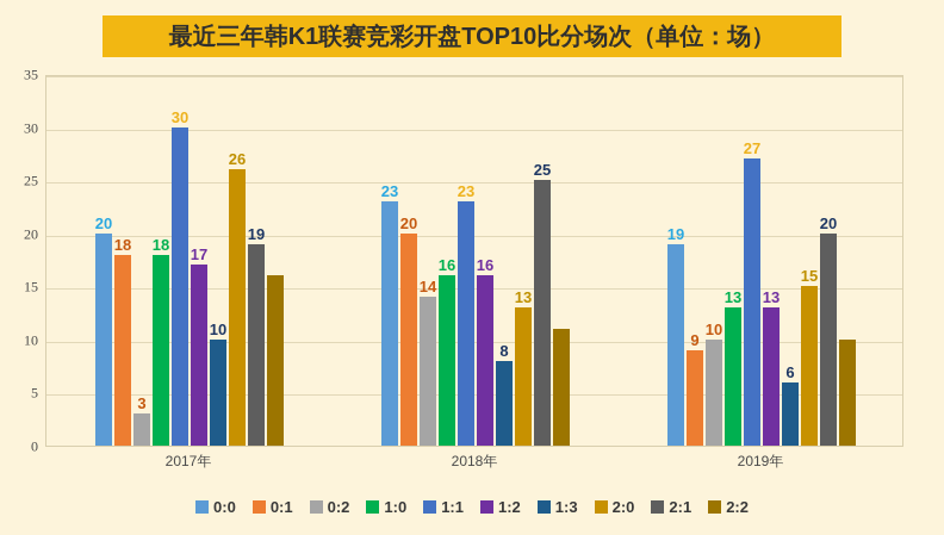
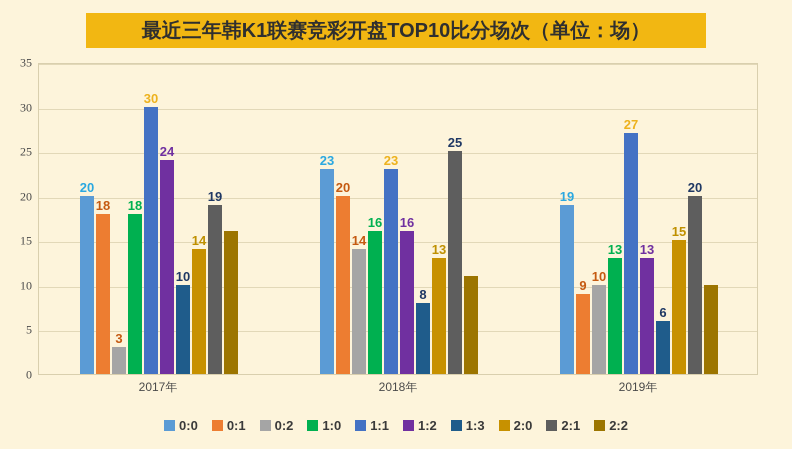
1:2/2017年: 17 -> 24
2:0/2017年: 26 -> 14
